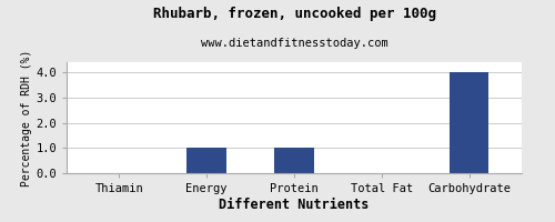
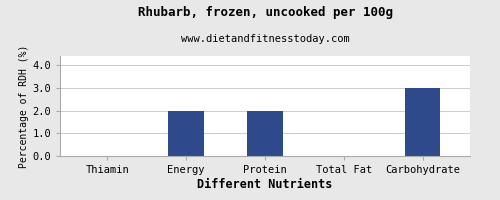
Energy: 1 -> 2
Protein: 1 -> 2
Carbohydrate: 4 -> 3
